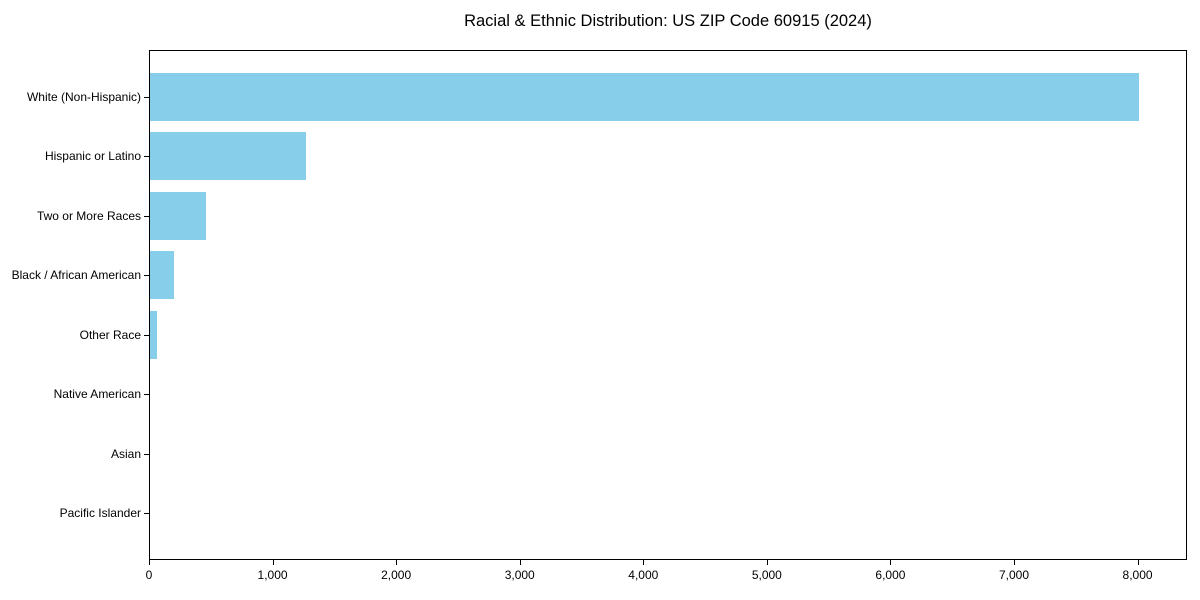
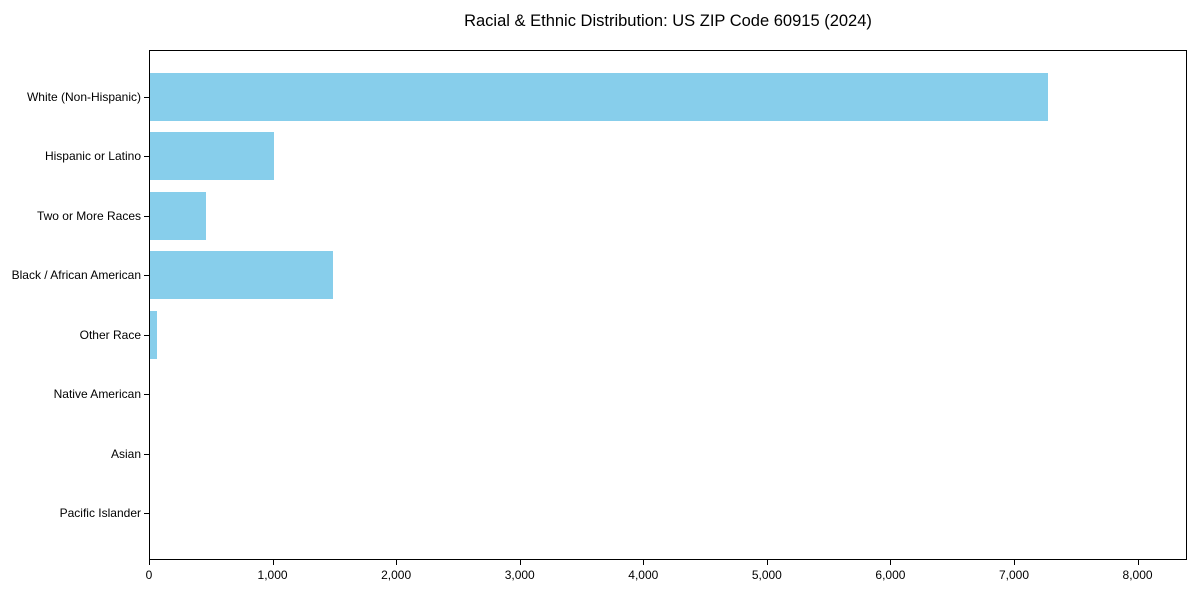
White (Non-Hispanic): 8000 -> 7270
Hispanic or Latino: 1260 -> 1000
Black / African American: 200 -> 1480
